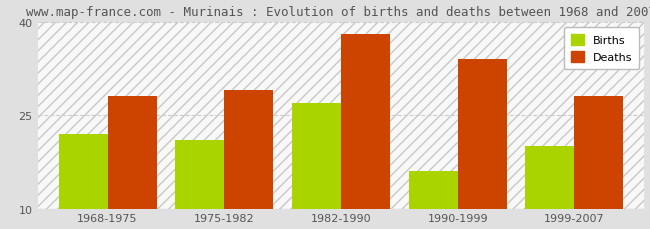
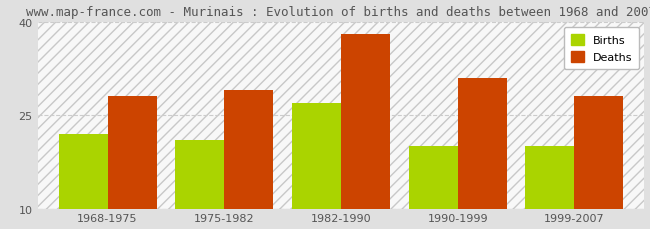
Births/1990-1999: 16 -> 20
Deaths/1990-1999: 34 -> 31
